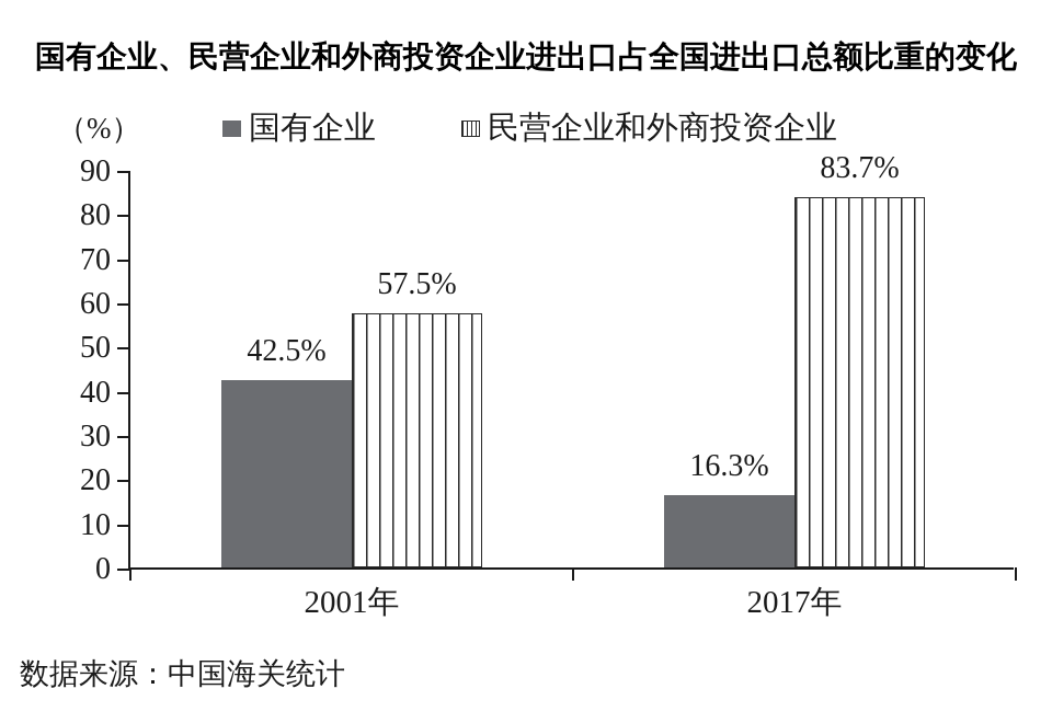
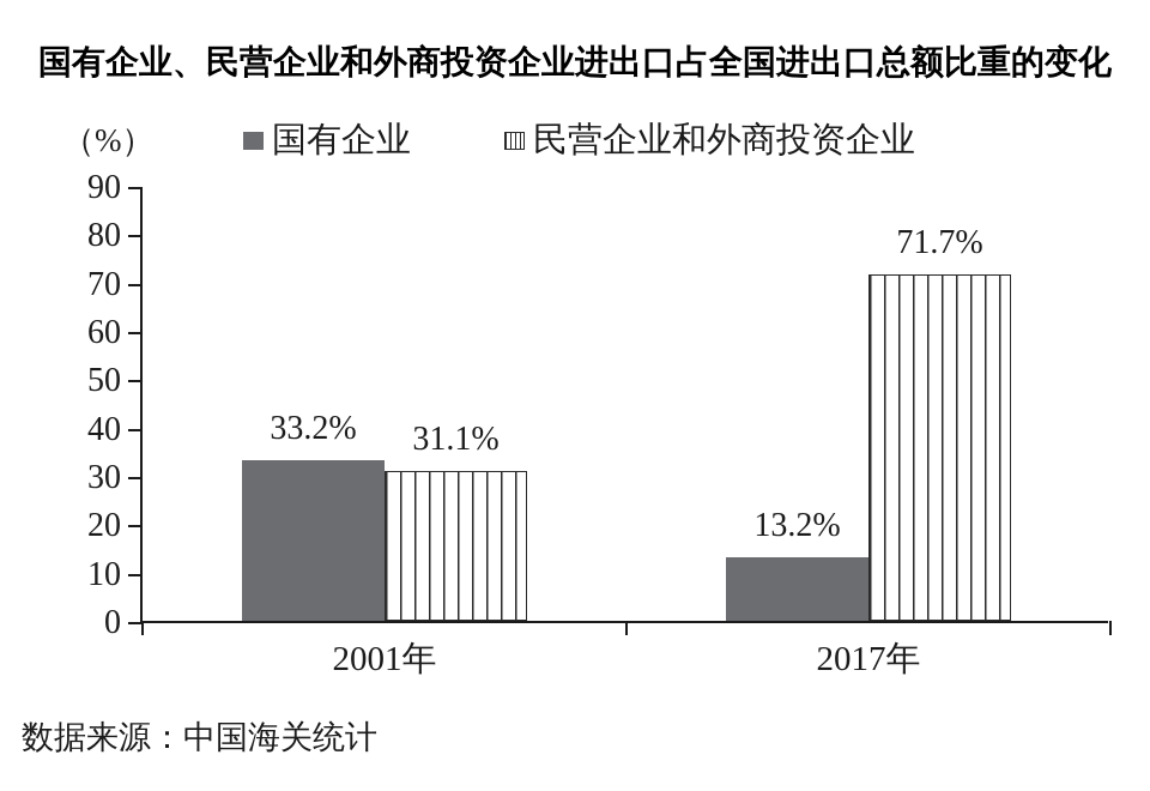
国有企业/2001年: 42.5% -> 33.2%
民营企业和外商投资企业/2001年: 57.5% -> 31.1%
国有企业/2017年: 16.3% -> 13.2%
民营企业和外商投资企业/2017年: 83.7% -> 71.7%
